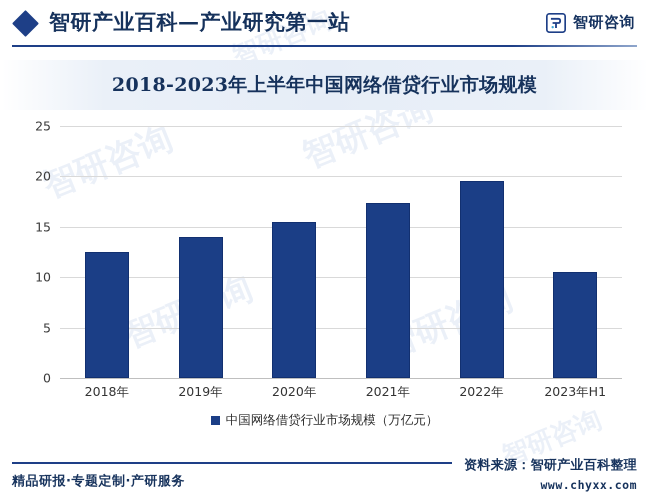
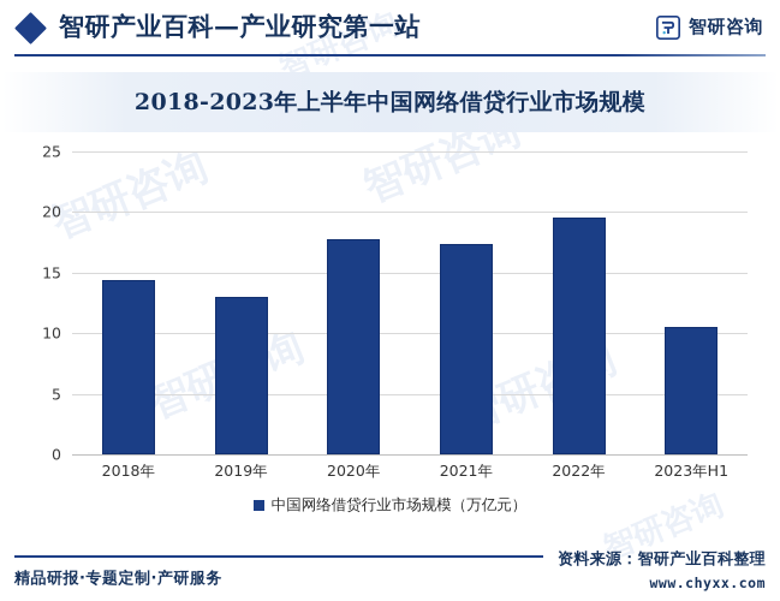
2018年: 12.5 -> 14.4
2019年: 14.0 -> 13.0
2020年: 15.5 -> 17.8
